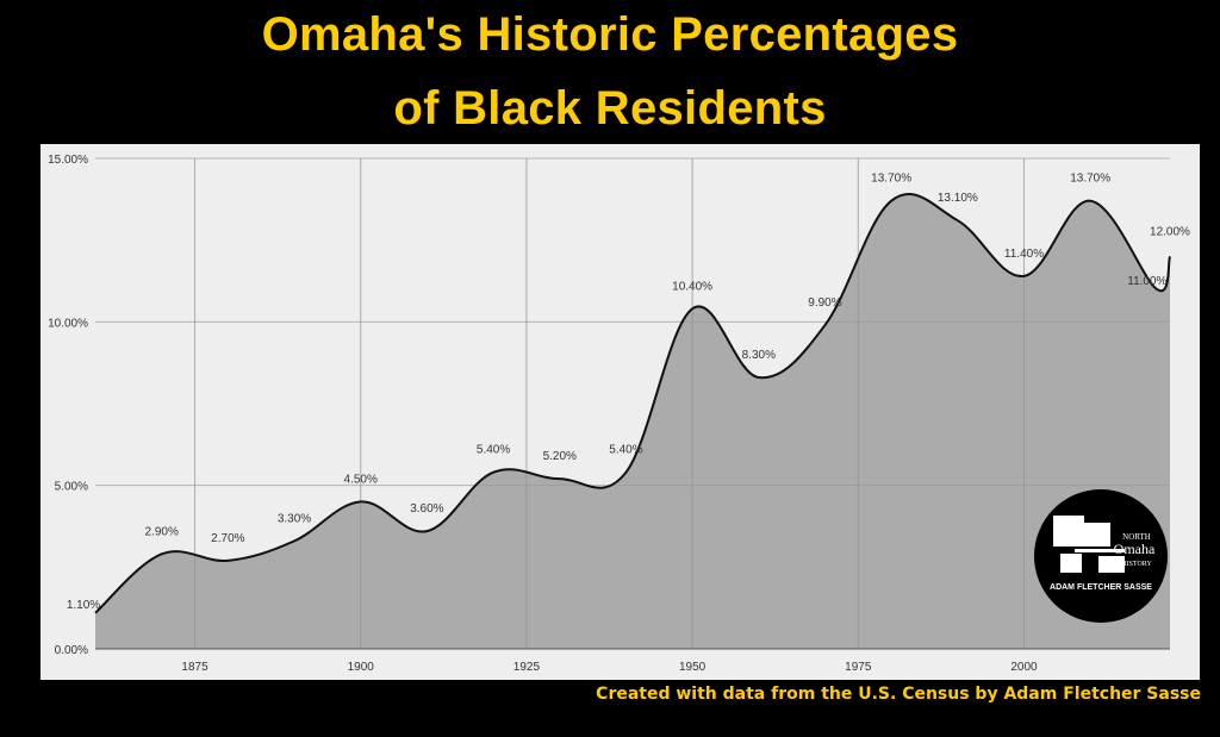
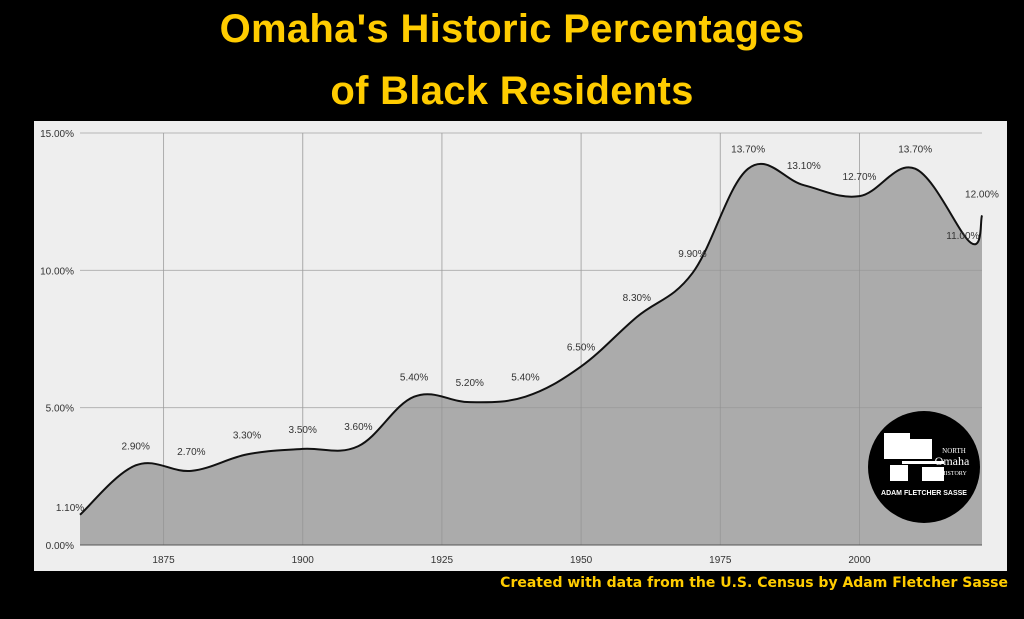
1900: 4.50% -> 3.50%
1950: 10.40% -> 6.50%
2000: 11.40% -> 12.70%
